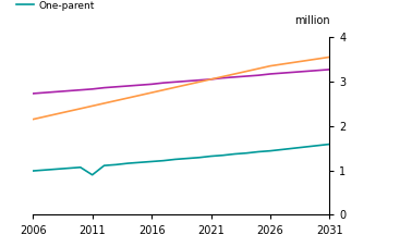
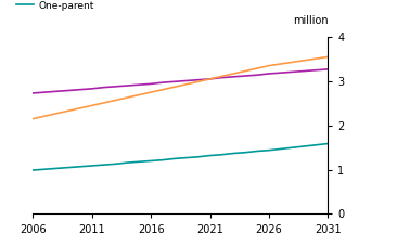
One-parent/2011: 0.90 -> 1.09
